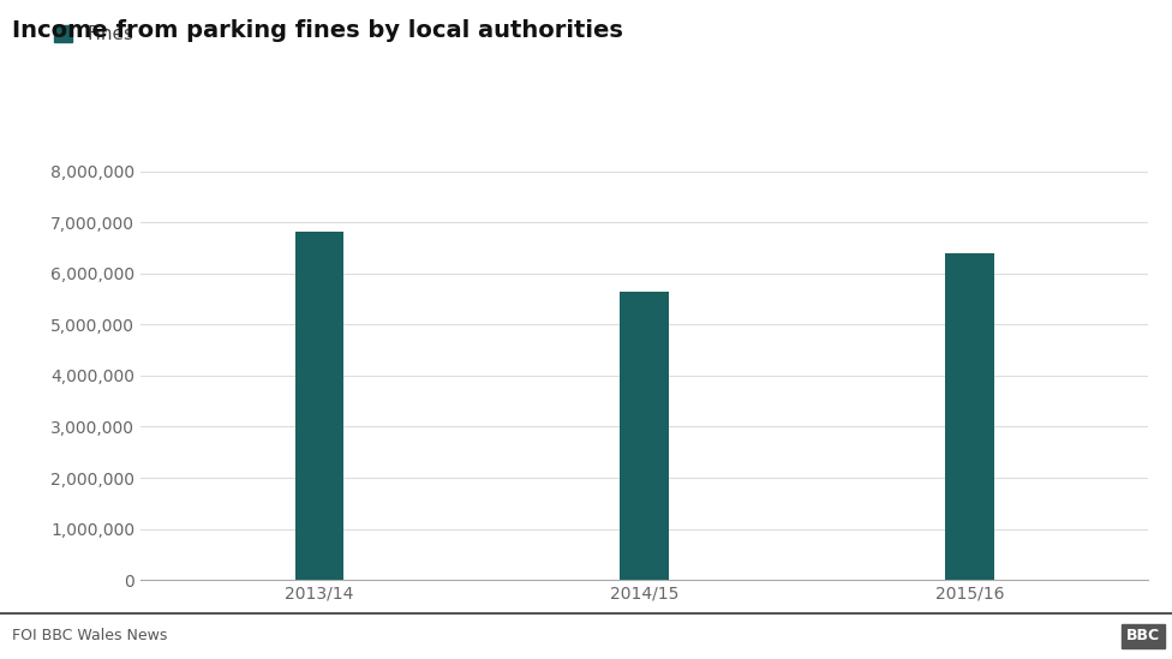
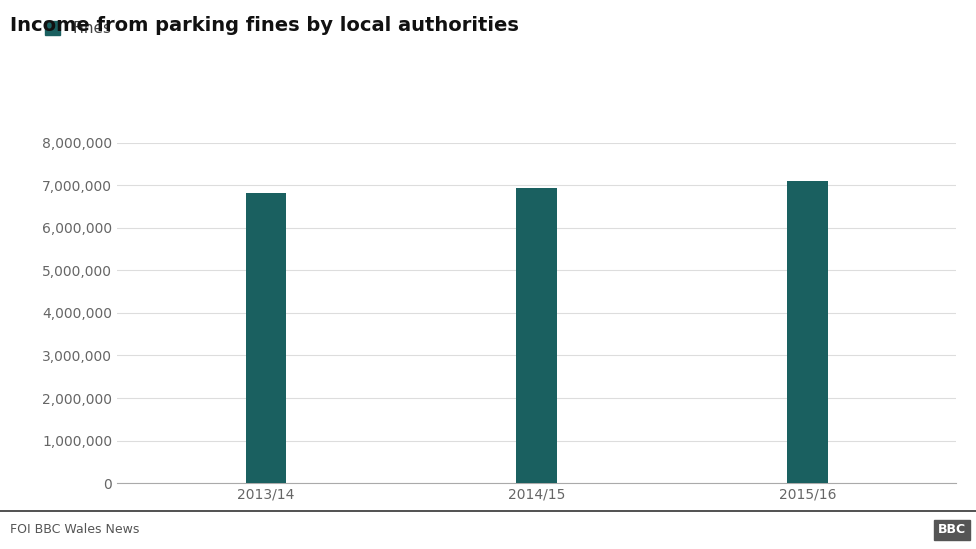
2014/15: 5,650,000 -> 6,930,000
2015/16: 6,400,000 -> 7,100,000
